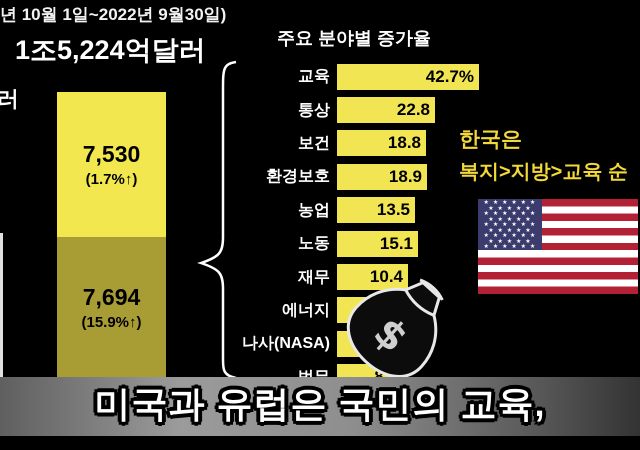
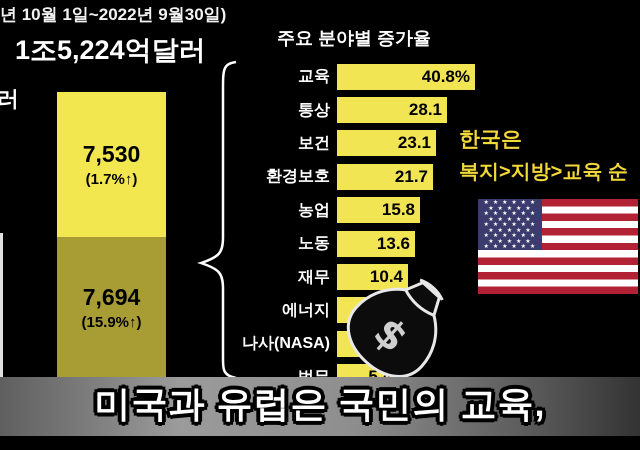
교육: 42.7% -> 40.8%
통상: 22.8 -> 28.1
보건: 18.8 -> 23.1
환경보호: 18.9 -> 21.7
농업: 13.5 -> 15.8
노동: 15.1 -> 13.6
법무: 8.3 -> 5.4
